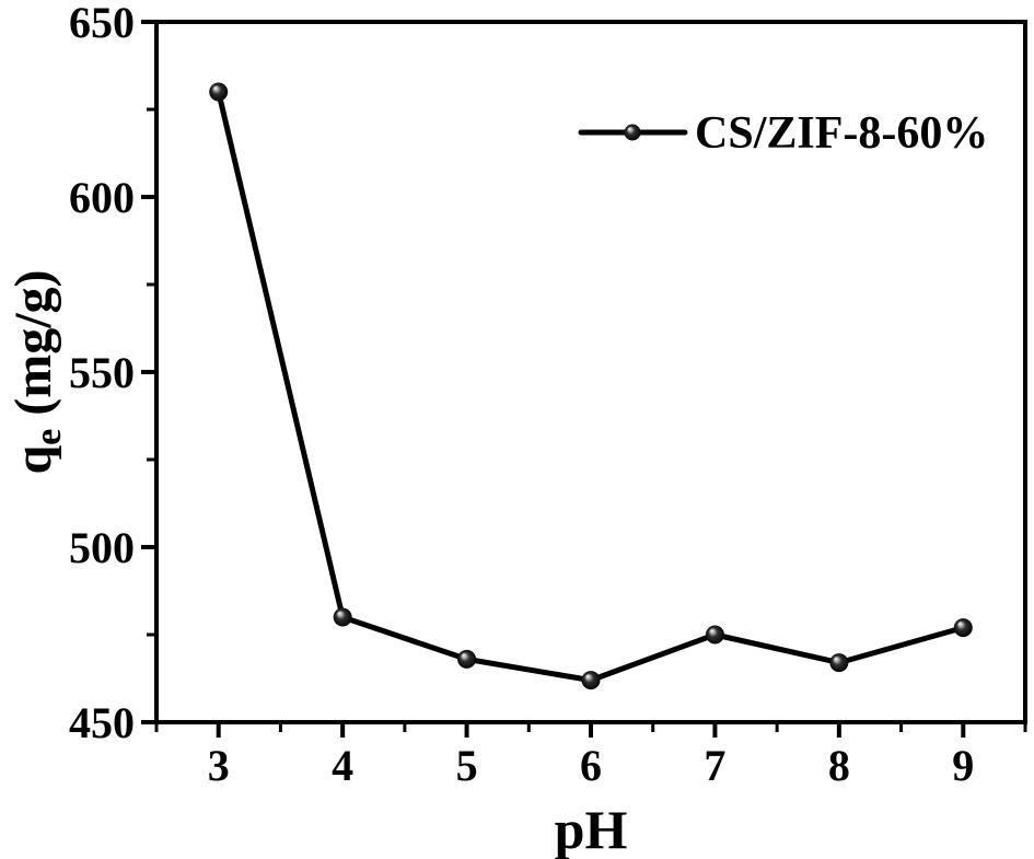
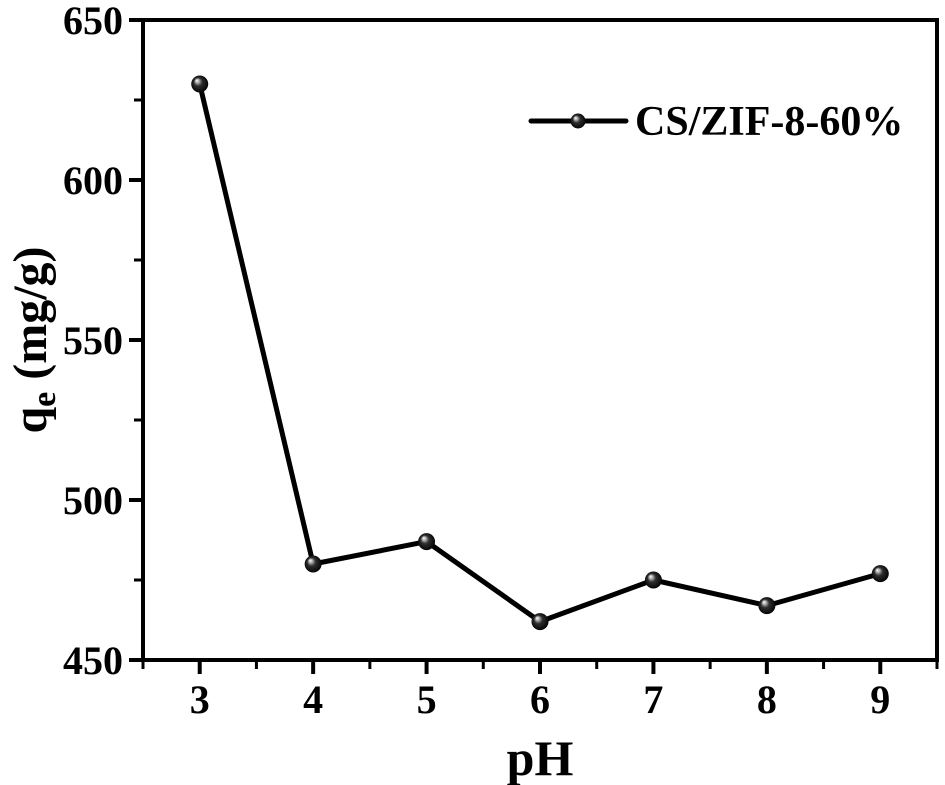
5: 468 -> 487
